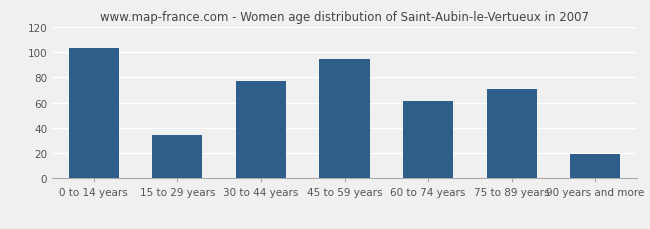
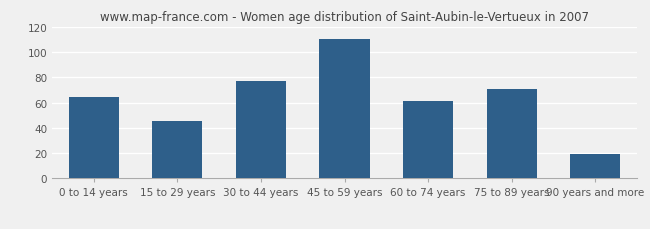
0 to 14 years: 103 -> 64
15 to 29 years: 34 -> 45
45 to 59 years: 94 -> 110
